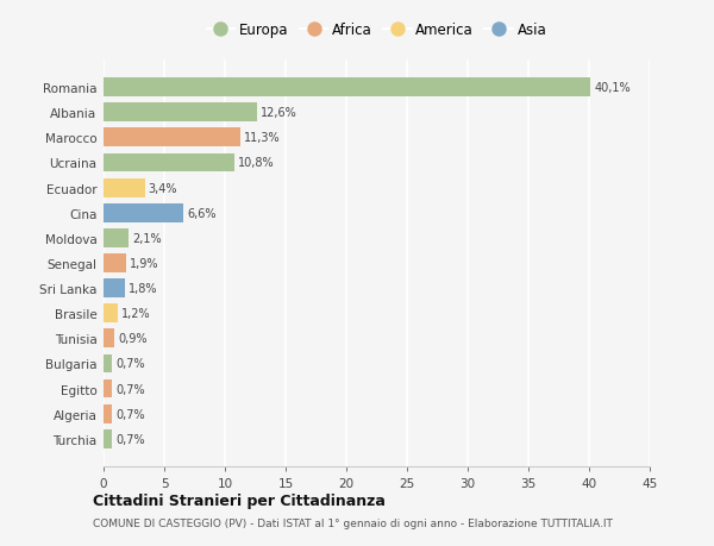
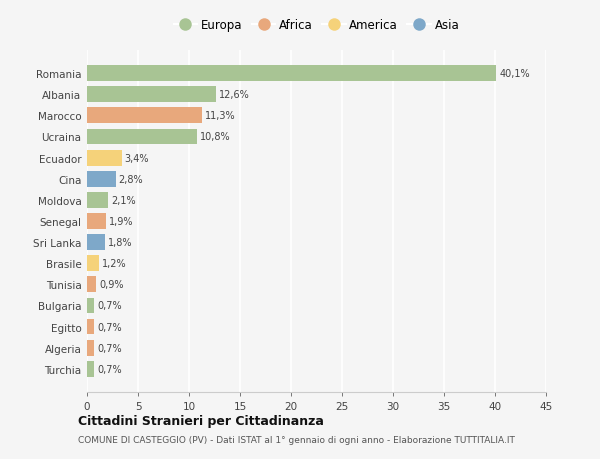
Cina: 6,6% -> 2,8%
